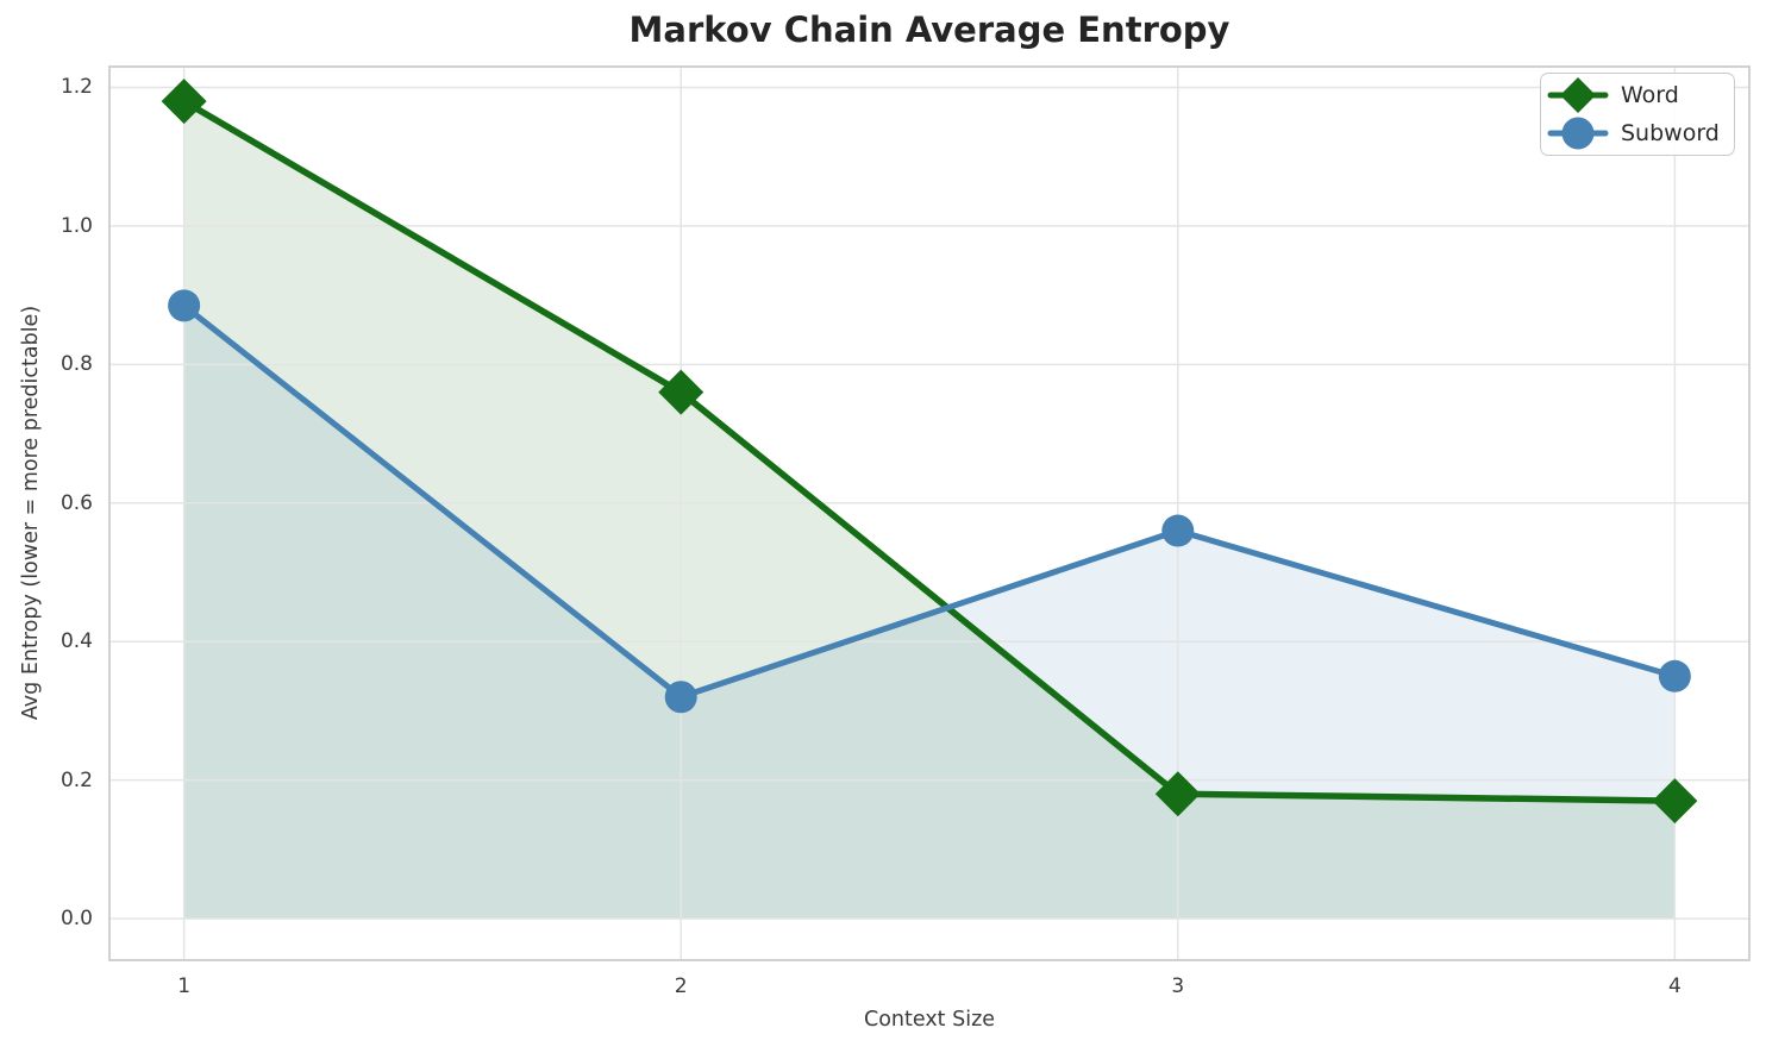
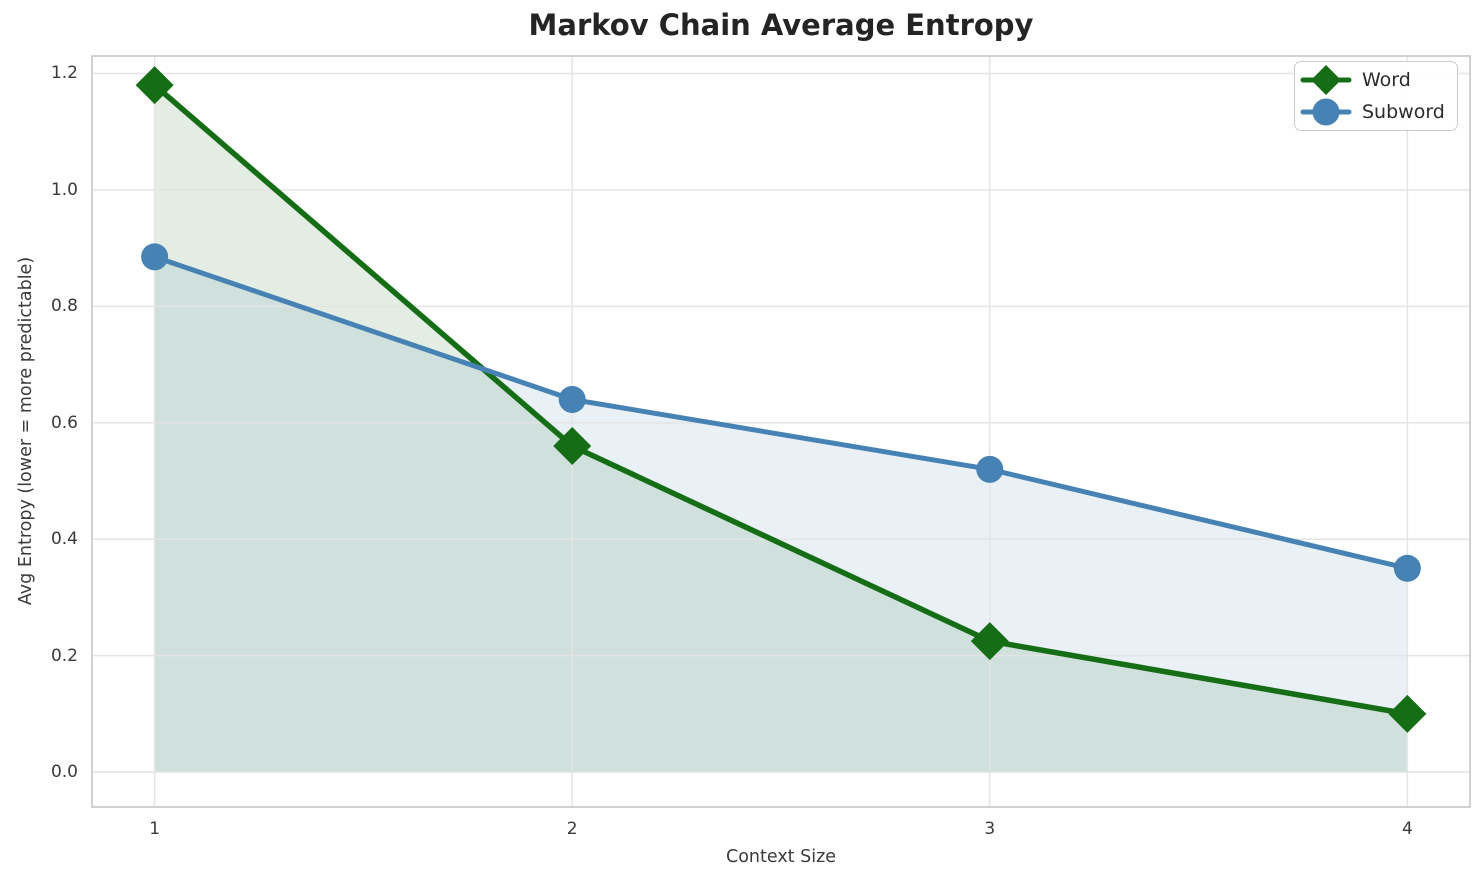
Word/2: 0.76 -> 0.56
Subword/2: 0.32 -> 0.64
Word/3: 0.18 -> 0.23
Subword/3: 0.56 -> 0.52
Word/4: 0.17 -> 0.10
